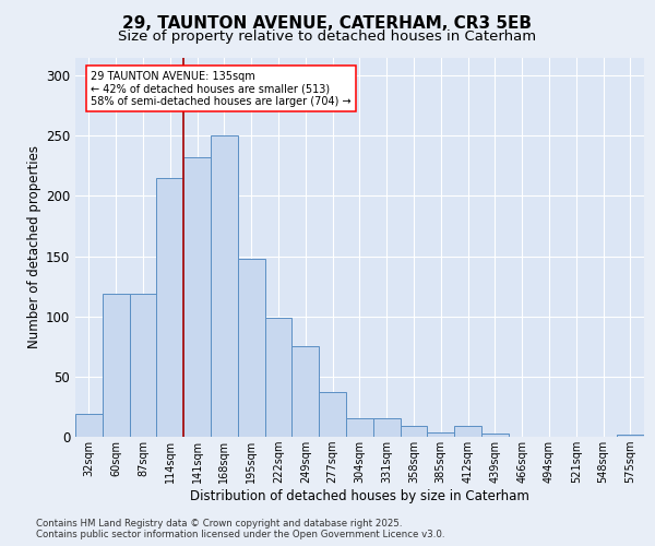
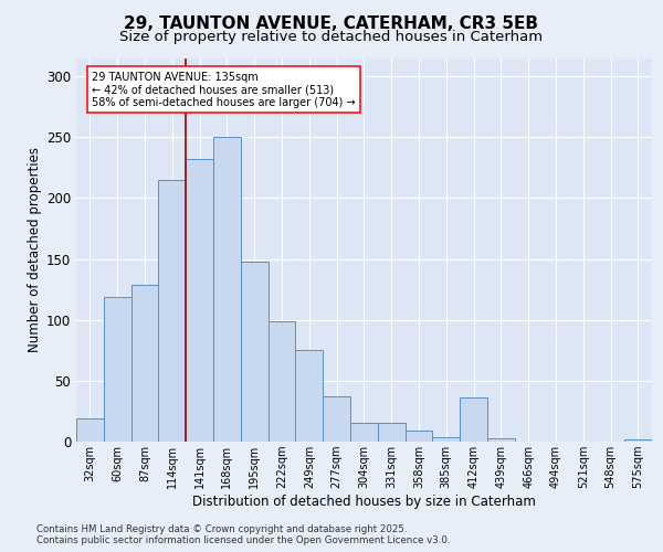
87sqm: 119 -> 129
412sqm: 9 -> 36
